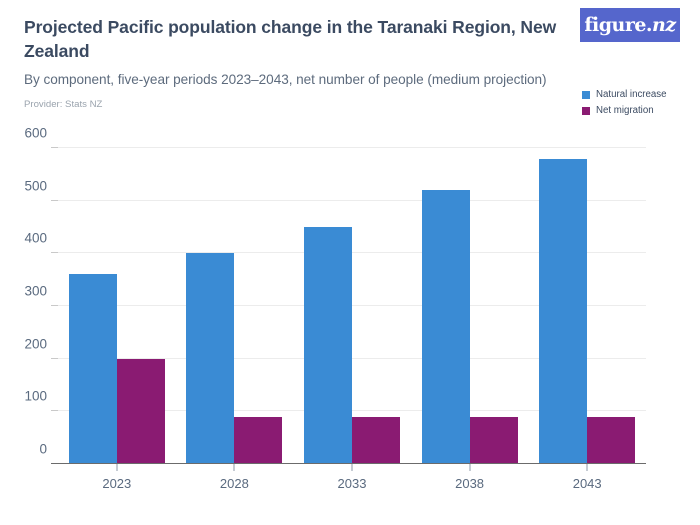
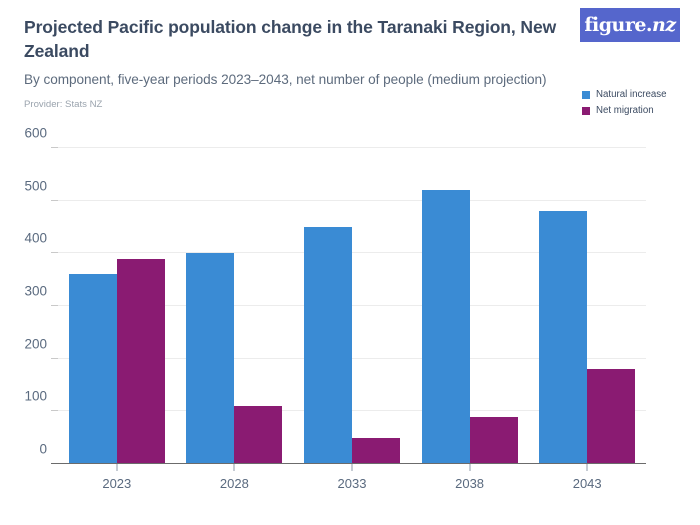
Net migration/2023: 200 -> 390
Net migration/2028: 90 -> 110
Net migration/2033: 90 -> 50
Natural increase/2043: 580 -> 480
Net migration/2043: 90 -> 180
